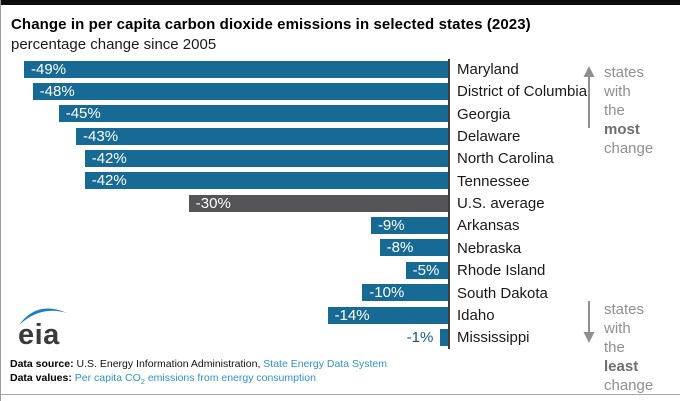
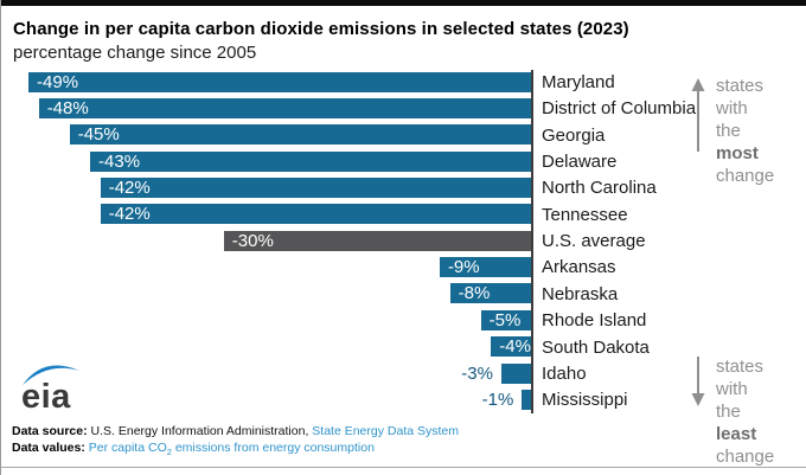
South Dakota: -10% -> -4%
Idaho: -14% -> -3%
